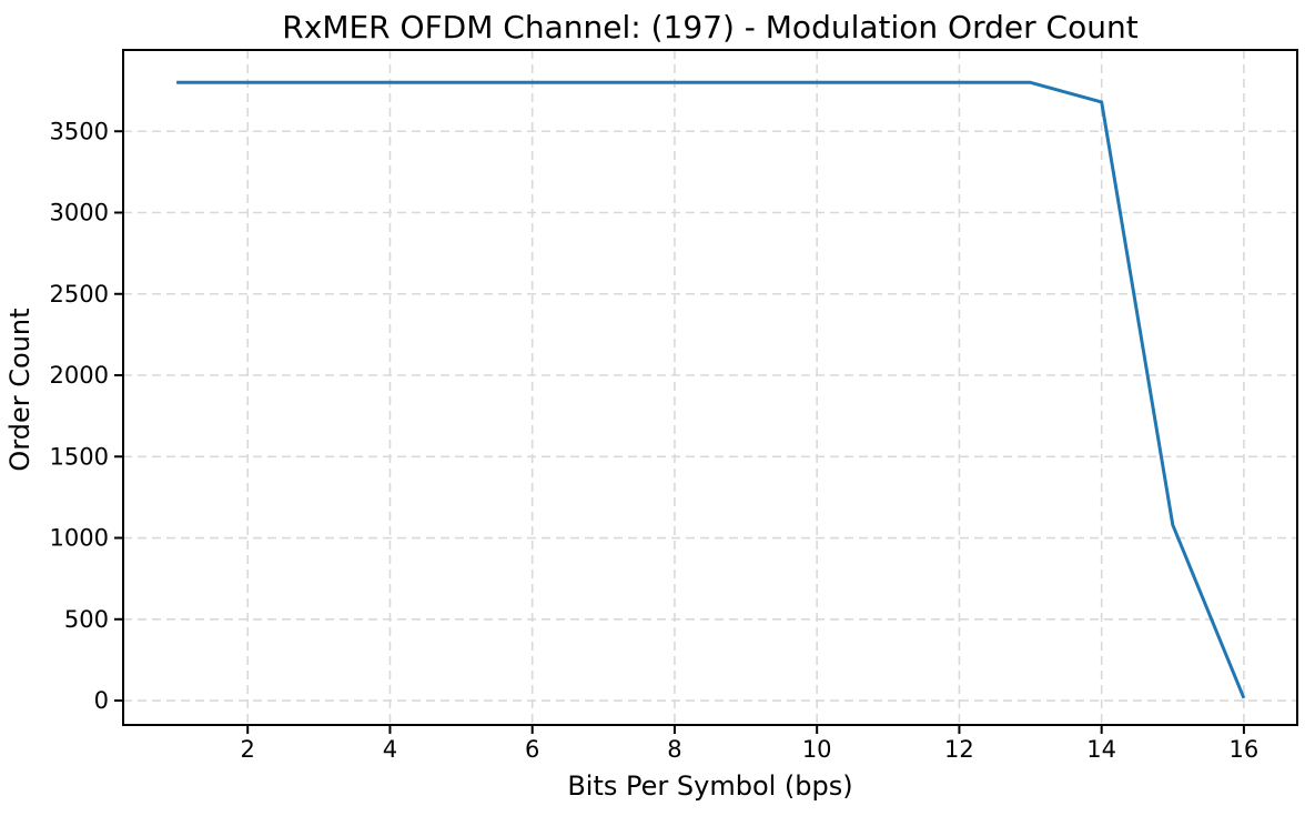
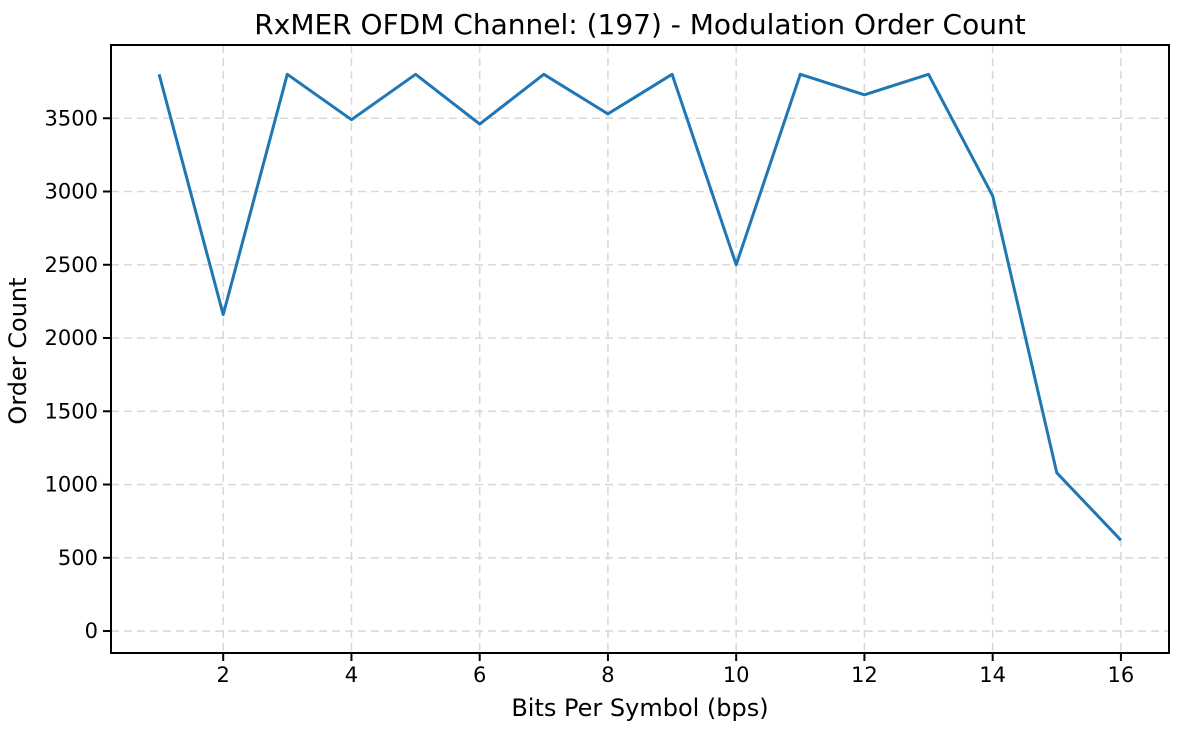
2: 3800 -> 2160
4: 3800 -> 3490
6: 3800 -> 3460
8: 3800 -> 3530
10: 3800 -> 2500
12: 3800 -> 3660
14: 3680 -> 2970
16: 20 -> 620
